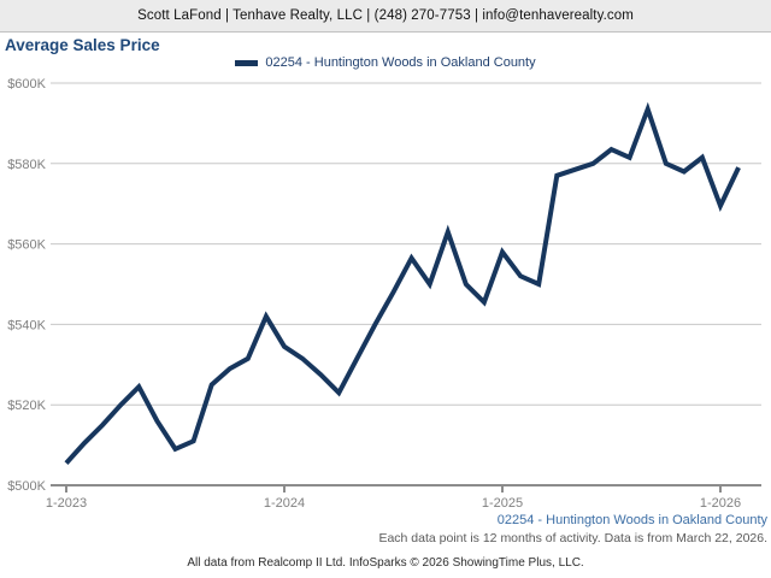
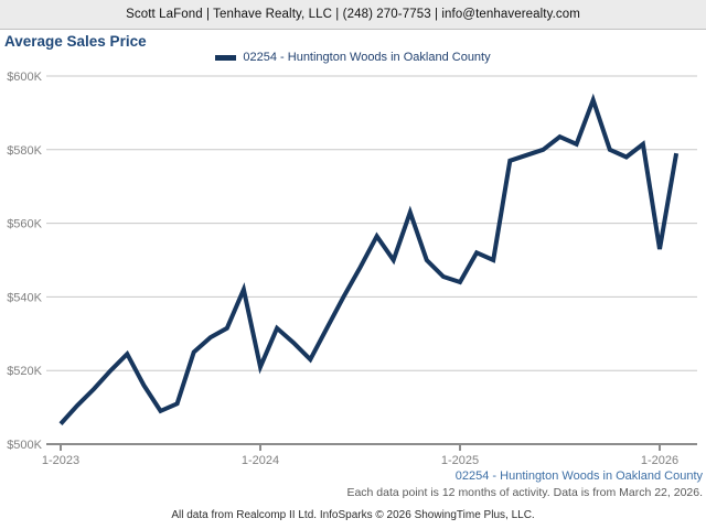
1-2024: $534K -> $521K
1-2025: $558K -> $544K
1-2026: $570K -> $553K
